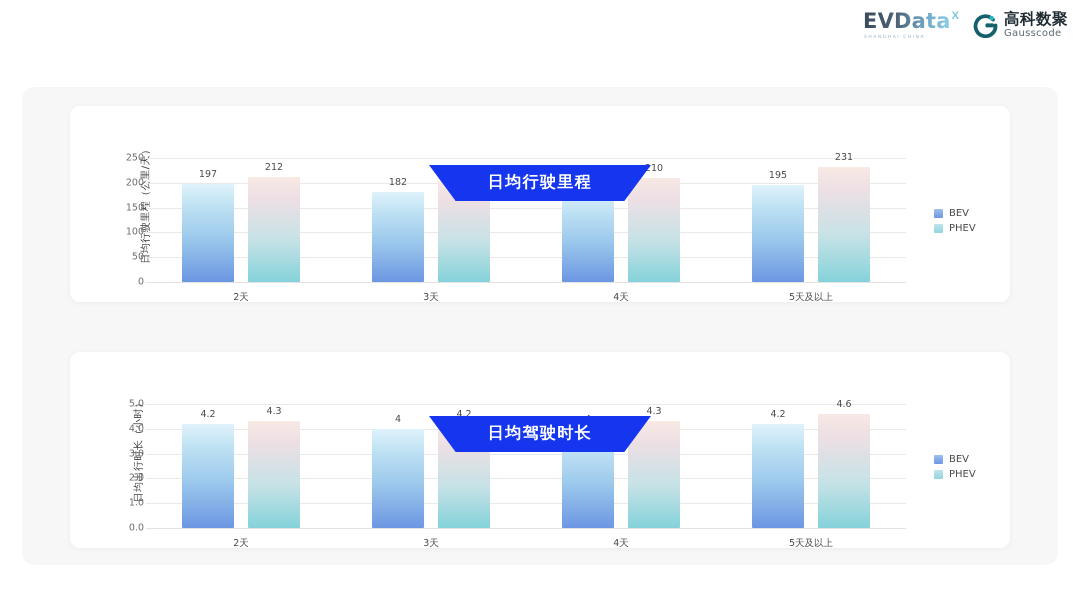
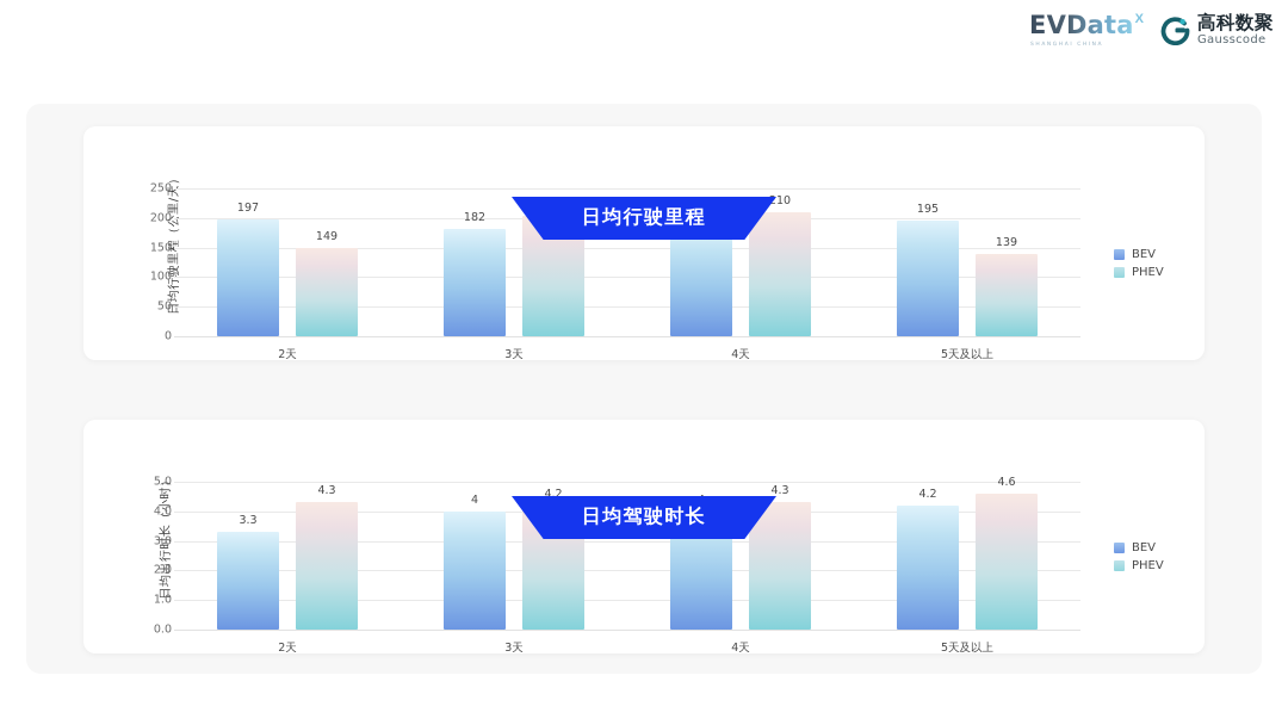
日均行驶里程/PHEV/2天: 212 -> 149
日均行驶里程/PHEV/5天及以上: 231 -> 139
日均驾驶时长/BEV/2天: 4.2 -> 3.3
